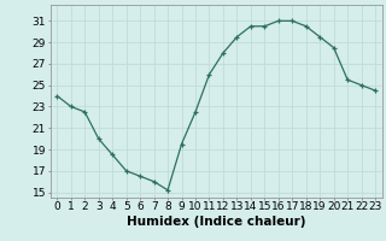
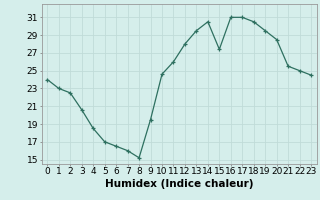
3: 20.0 -> 20.6
10: 22.5 -> 24.6
15: 30.5 -> 27.4
